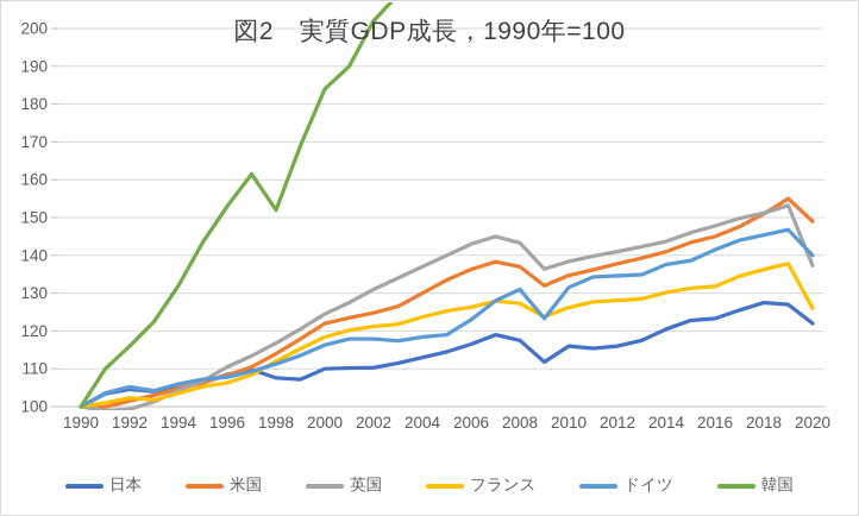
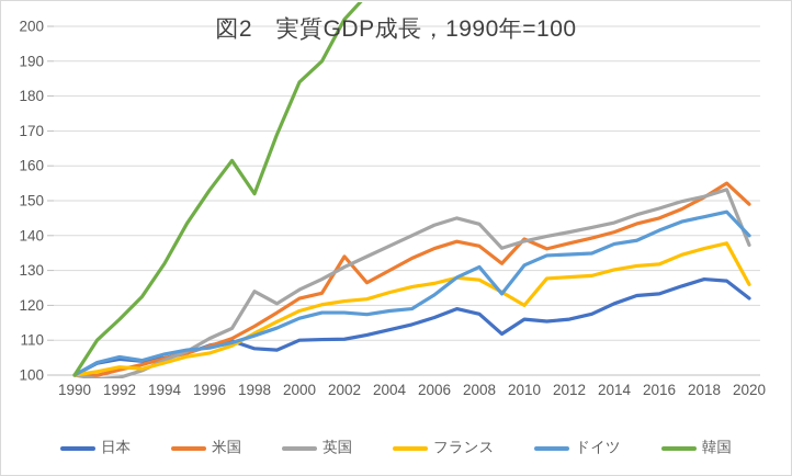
英国/1998: 117 -> 124
米国/2002: 125 -> 134
米国/2010: 135 -> 139
フランス/2010: 126 -> 120
